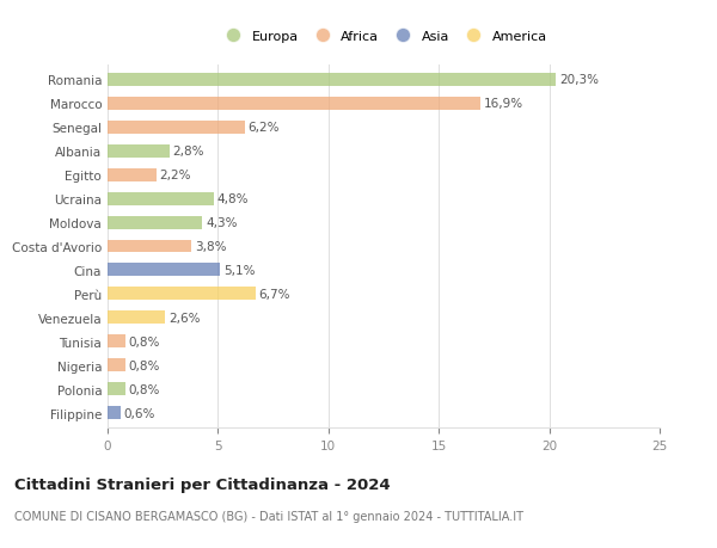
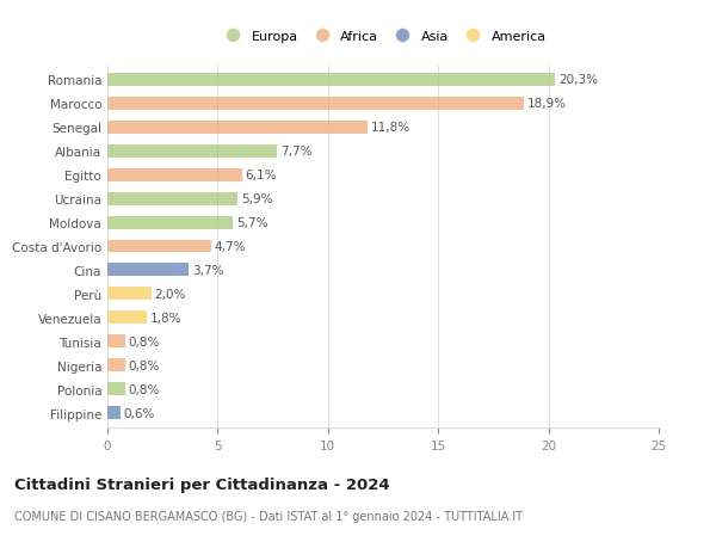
Marocco: 16,9% -> 18,9%
Senegal: 6,2% -> 11,8%
Albania: 2,8% -> 7,7%
Egitto: 2,2% -> 6,1%
Ucraina: 4,8% -> 5,9%
Moldova: 4,3% -> 5,7%
Costa d'Avorio: 3,8% -> 4,7%
Cina: 5,1% -> 3,7%
Perù: 6,7% -> 2,0%
Venezuela: 2,6% -> 1,8%
